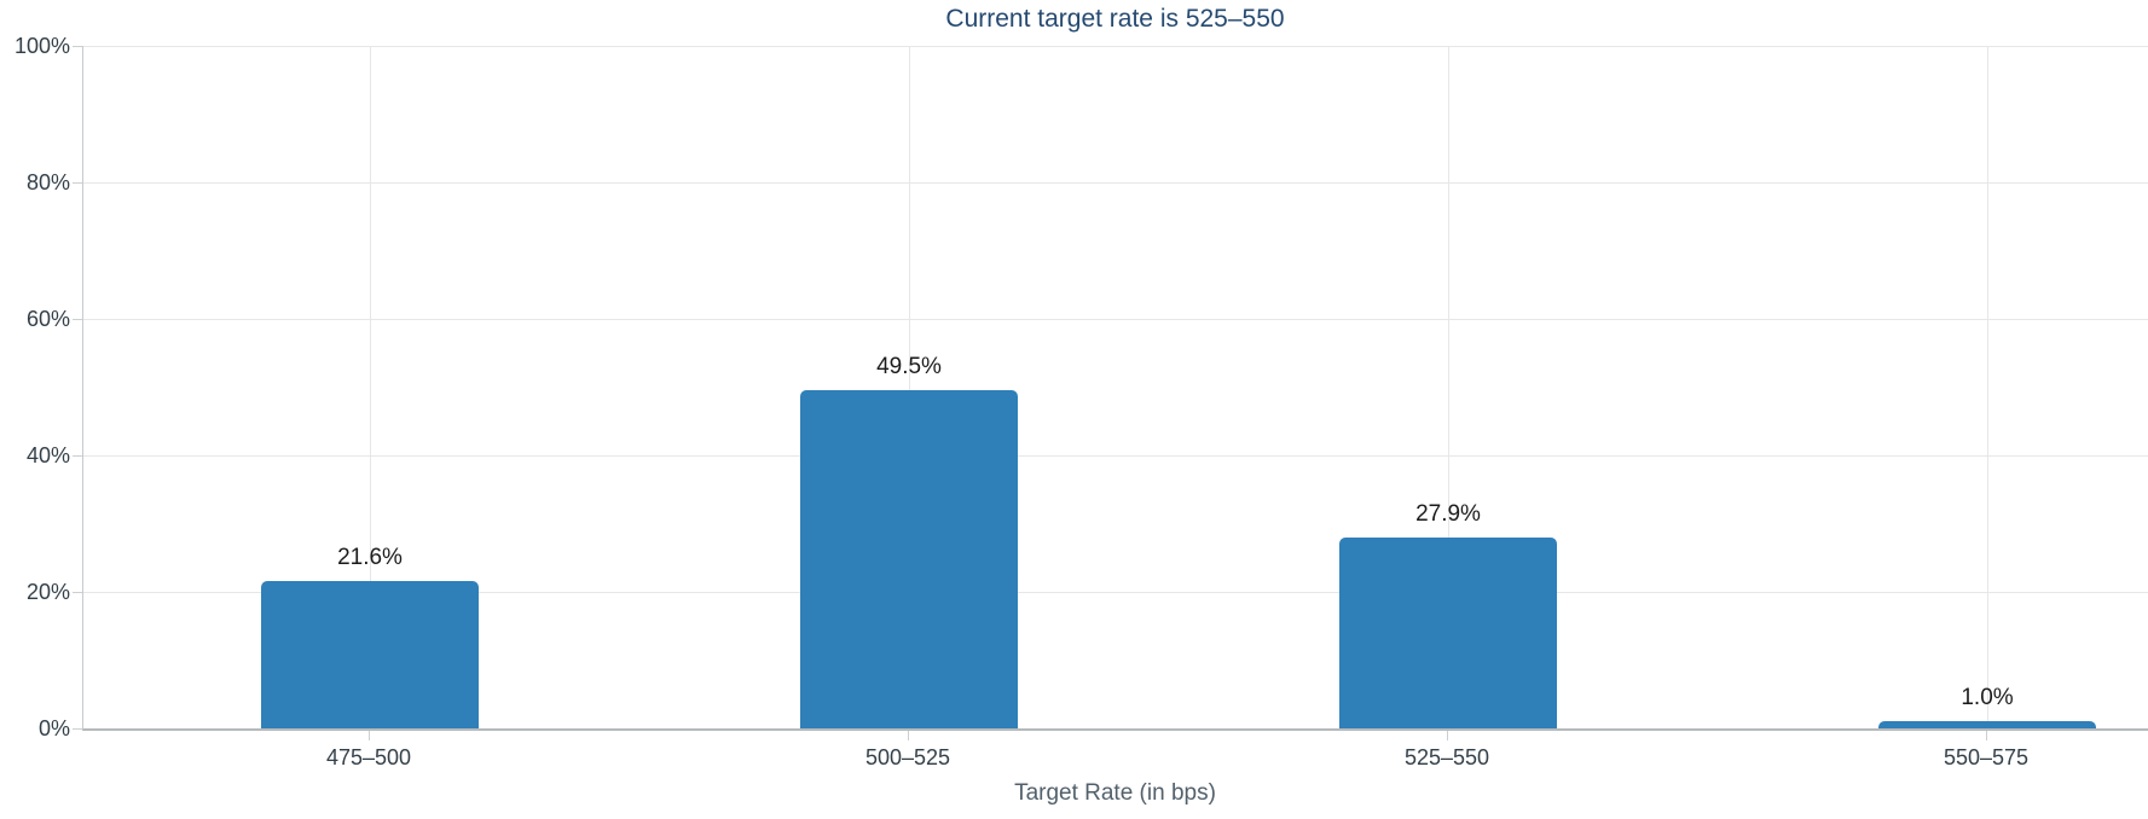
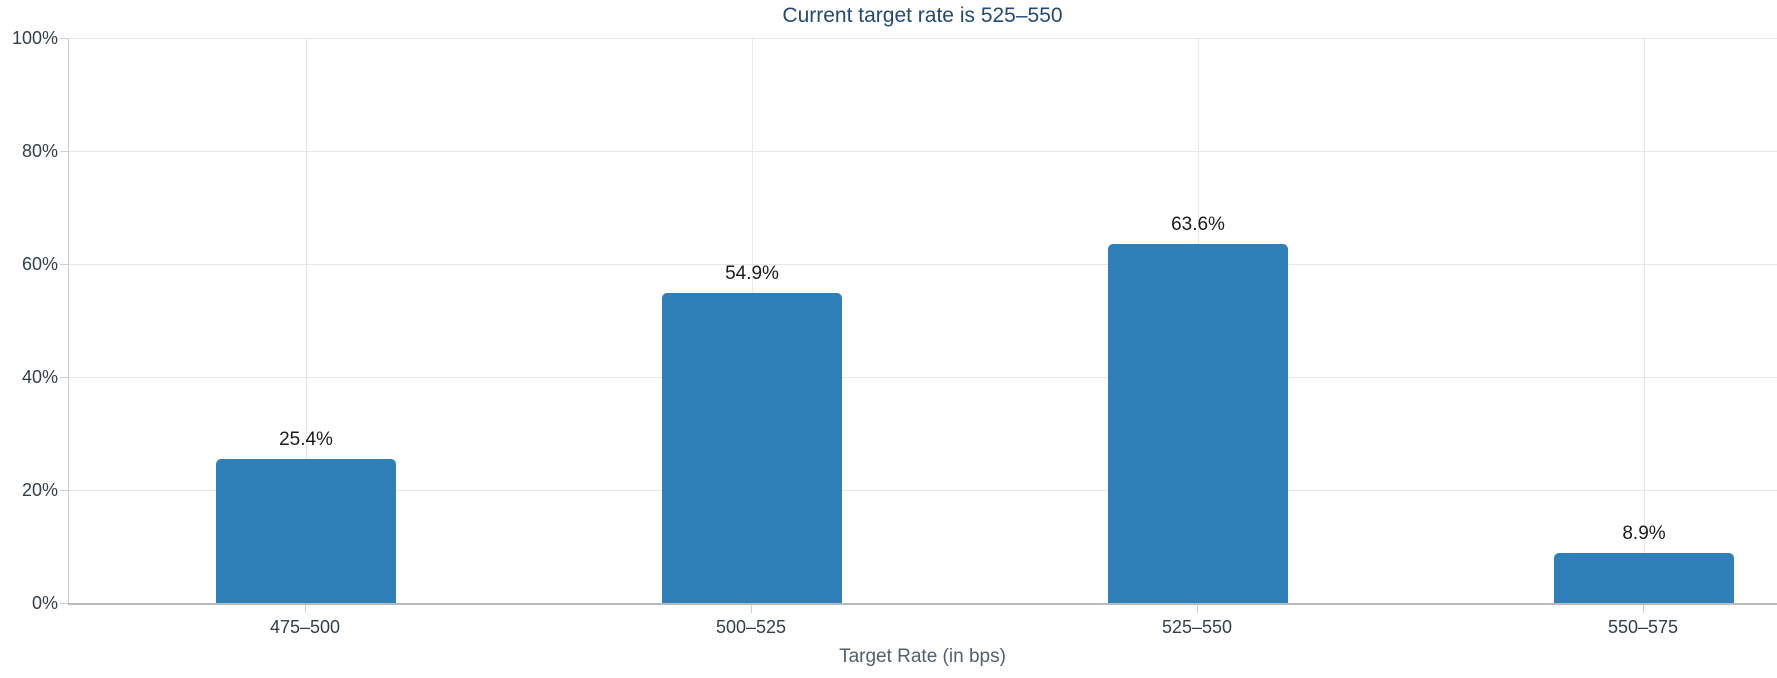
475–500: 21.6% -> 25.4%
500–525: 49.5% -> 54.9%
525–550: 27.9% -> 63.6%
550–575: 1.0% -> 8.9%
